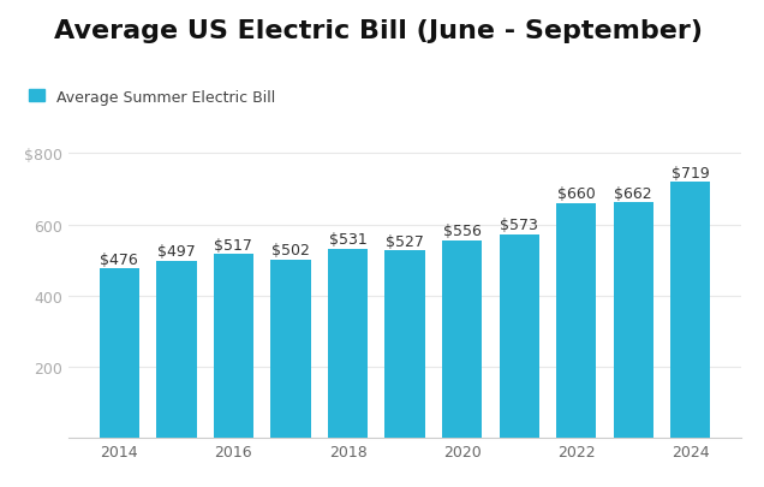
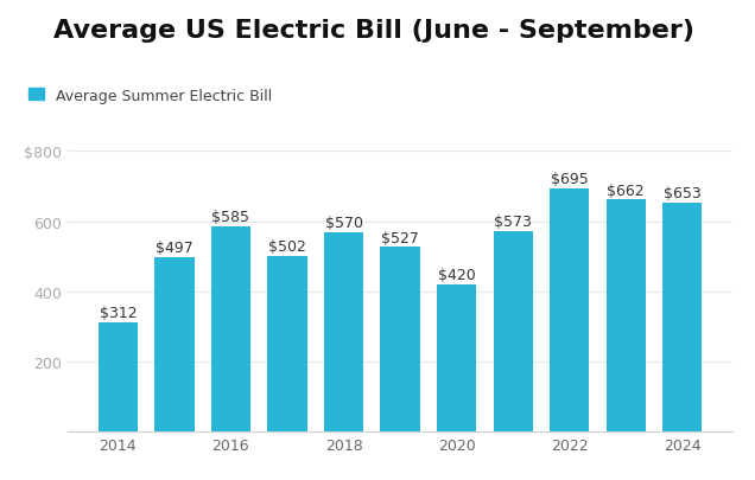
2014: $476 -> $312
2016: $517 -> $585
2018: $531 -> $570
2020: $556 -> $420
2022: $660 -> $695
2024: $719 -> $653
